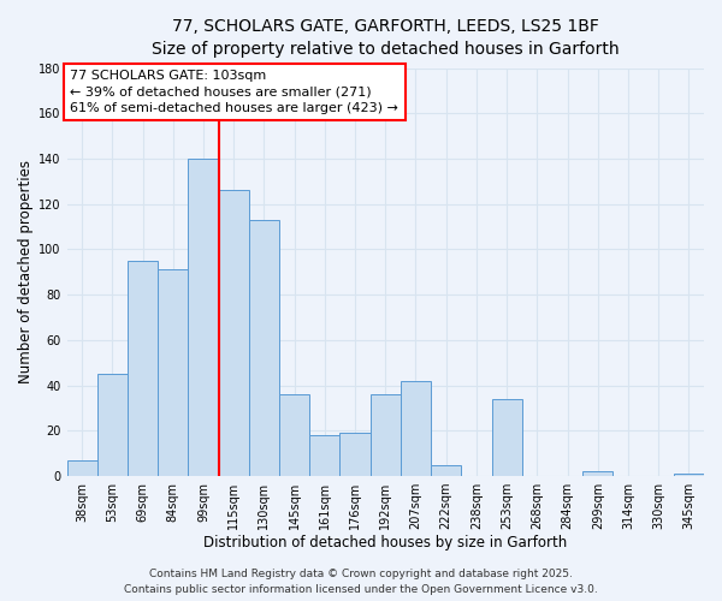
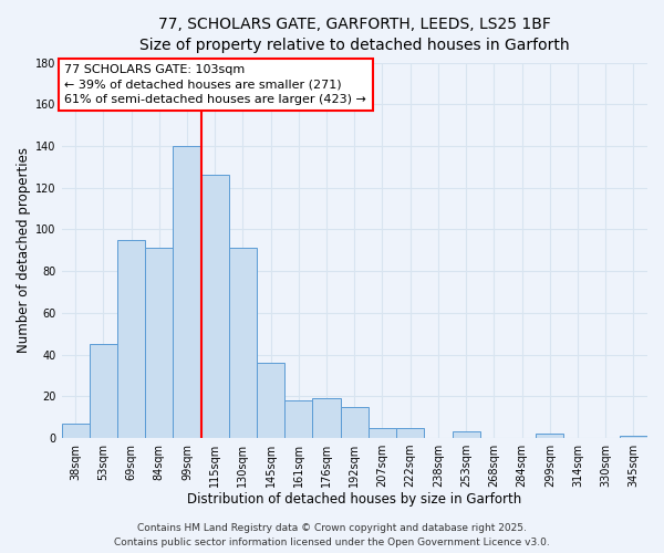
130sqm: 113 -> 91
192sqm: 36 -> 15
207sqm: 42 -> 5
253sqm: 34 -> 3
